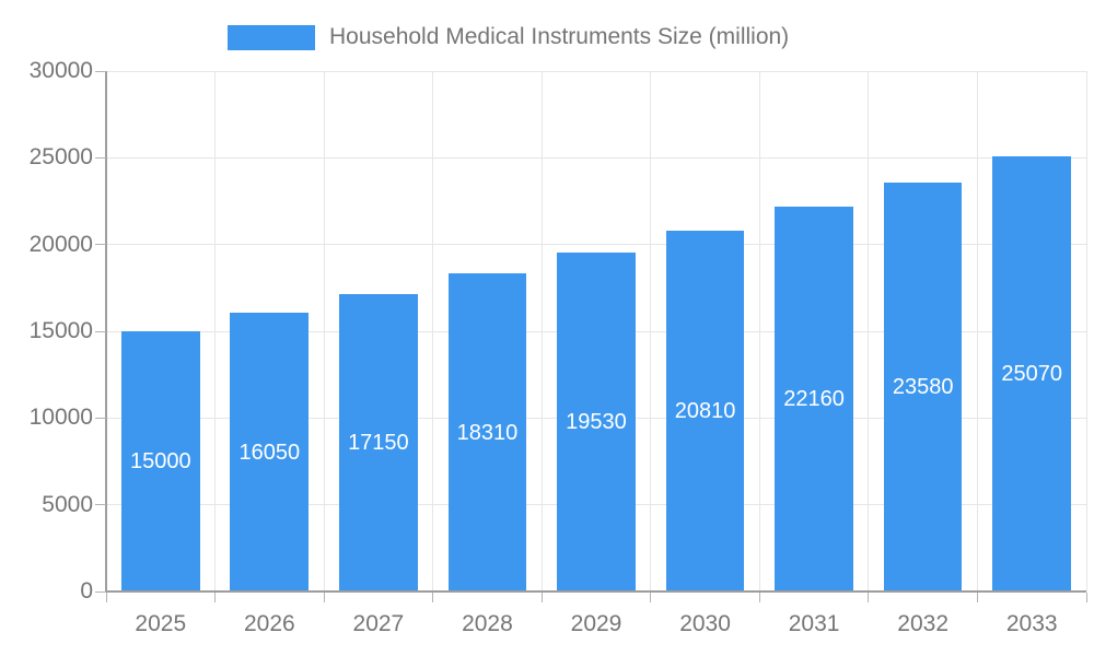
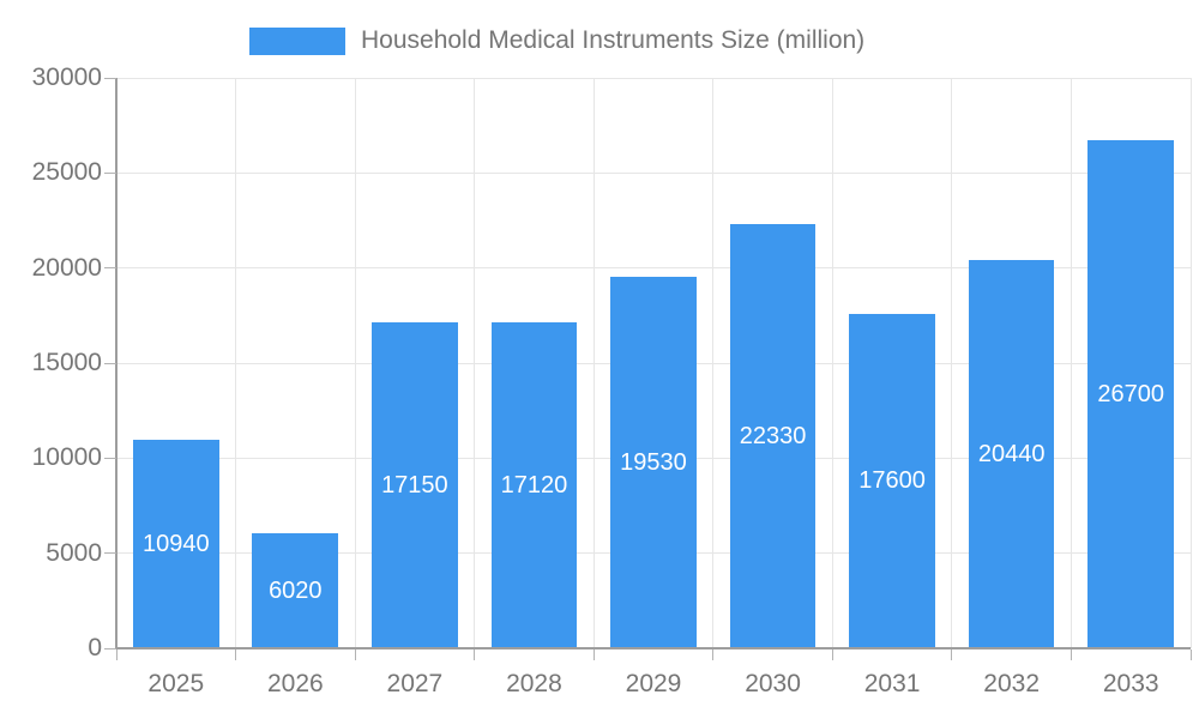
2025: 15000 -> 10940
2026: 16050 -> 6020
2028: 18310 -> 17120
2030: 20810 -> 22330
2031: 22160 -> 17600
2032: 23580 -> 20440
2033: 25070 -> 26700
